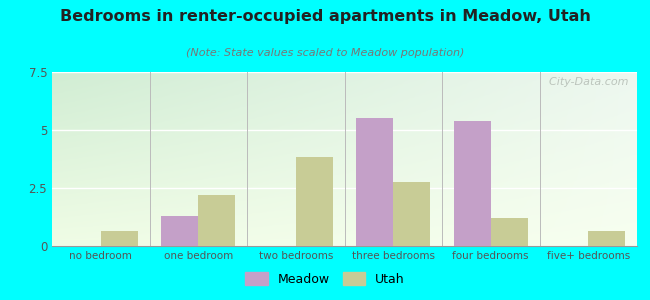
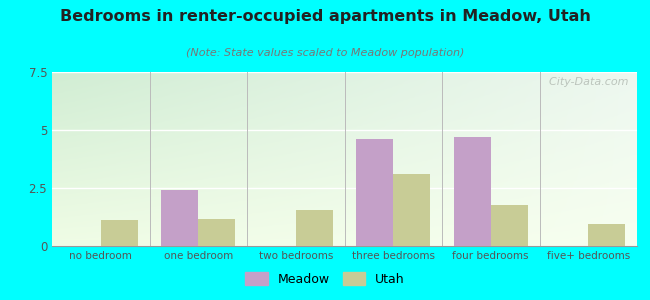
Utah/no bedroom: 0.65 -> 1.10
Meadow/one bedroom: 1.3 -> 2.4
Utah/one bedroom: 2.20 -> 1.15
Utah/two bedrooms: 3.85 -> 1.55
Meadow/three bedrooms: 5.5 -> 4.6
Utah/three bedrooms: 2.75 -> 3.10
Meadow/four bedrooms: 5.4 -> 4.7
Utah/four bedrooms: 1.20 -> 1.75
Utah/five+ bedrooms: 0.65 -> 0.95
